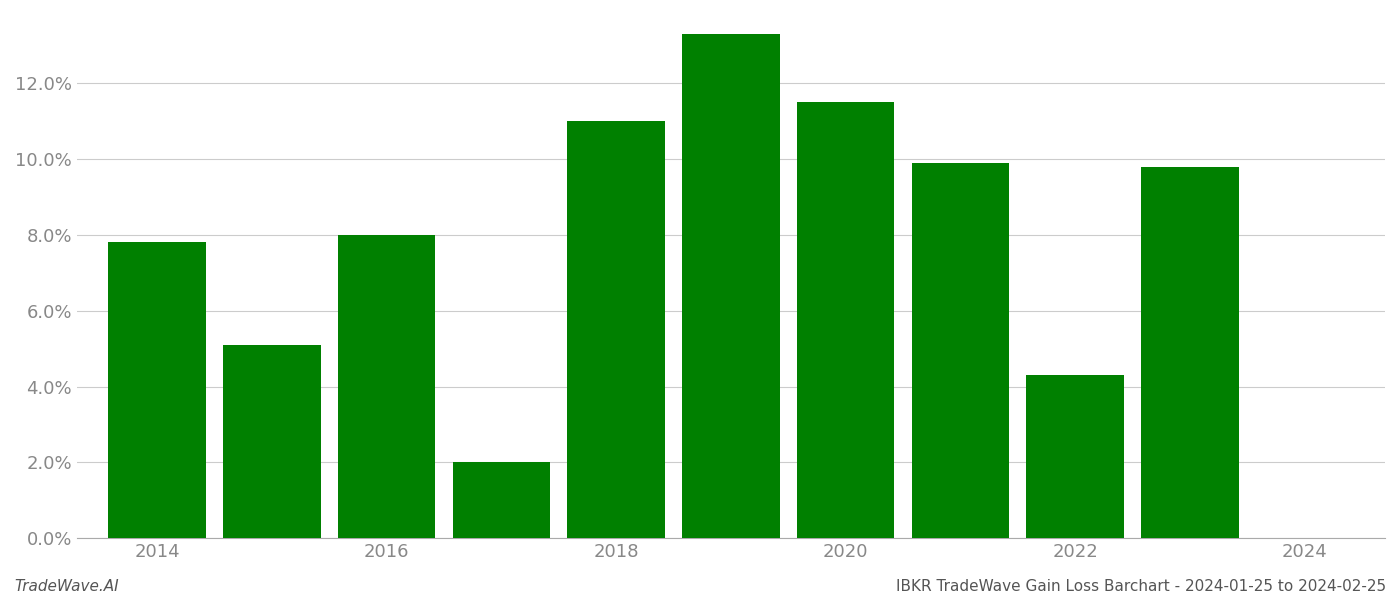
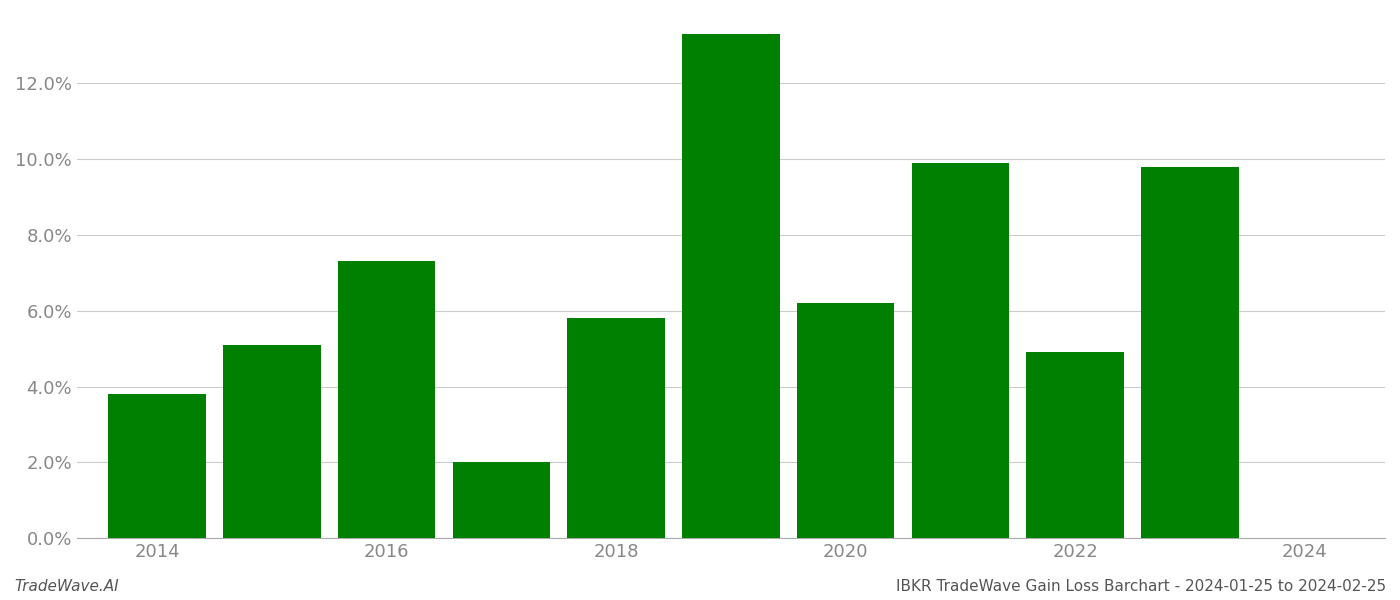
2014: 7.8% -> 3.8%
2016: 8.0% -> 7.3%
2018: 11.0% -> 5.8%
2020: 11.5% -> 6.2%
2022: 4.3% -> 4.9%
